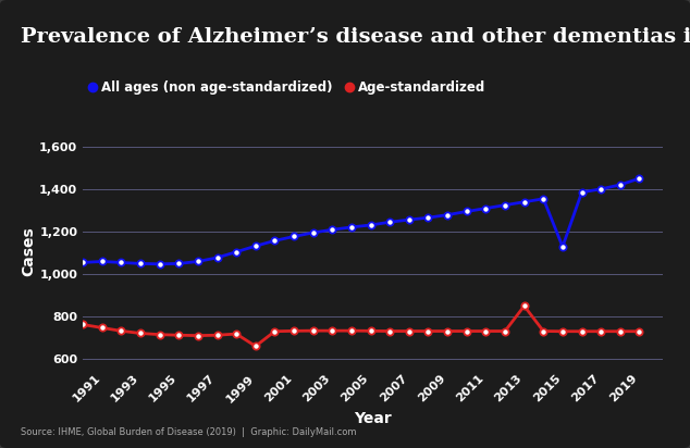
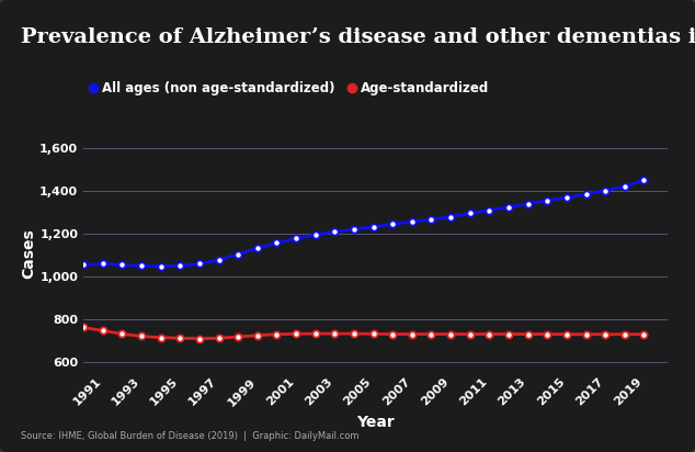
Age-standardized/1999: 660 -> 720
Age-standardized/2013: 850 -> 730
All ages (non age-standardized)/2015: 1,130 -> 1,370
